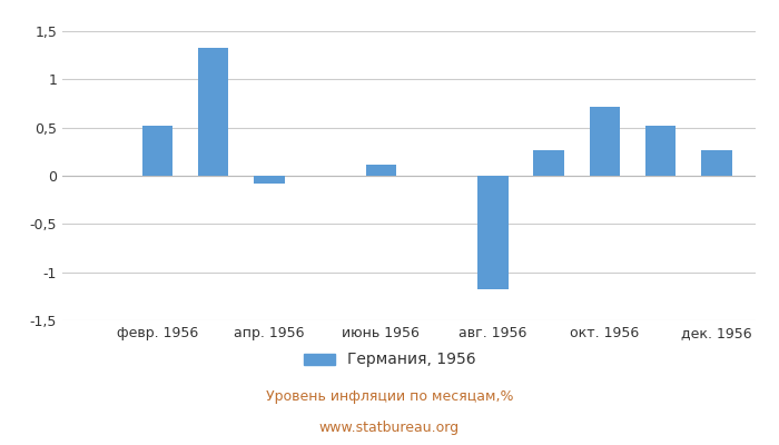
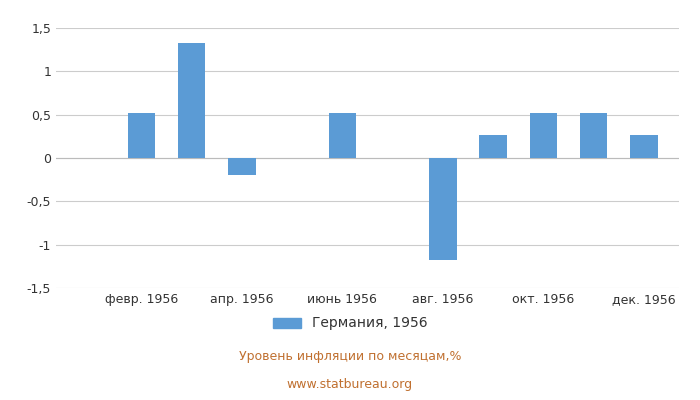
апр. 1956: -0,08 -> -0,20
июнь 1956: 0,12 -> 0,52
окт. 1956: 0,72 -> 0,52
